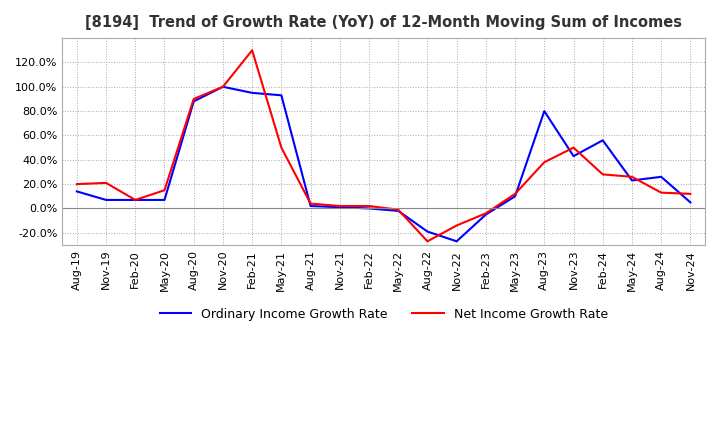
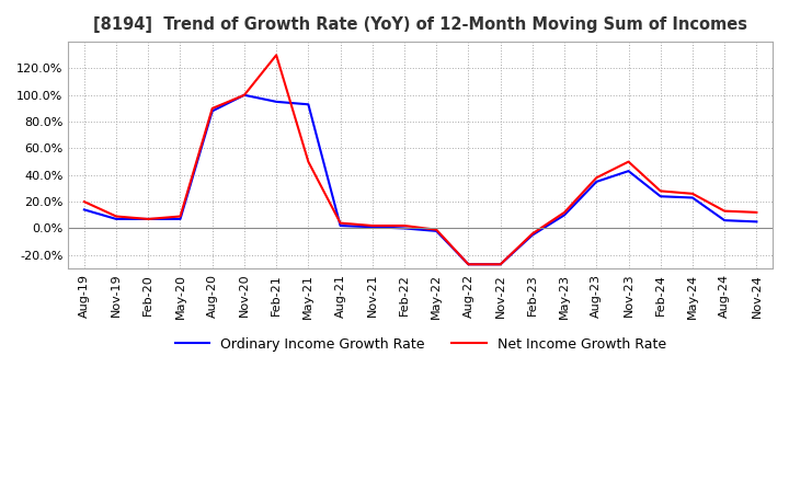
Net Income Growth Rate/Nov-19: 21% -> 9%
Net Income Growth Rate/May-20: 15% -> 9%
Ordinary Income Growth Rate/Aug-22: -19% -> -27%
Net Income Growth Rate/Nov-22: -14% -> -27%
Ordinary Income Growth Rate/Aug-23: 80% -> 35%
Ordinary Income Growth Rate/Feb-24: 56% -> 24%
Ordinary Income Growth Rate/Aug-24: 26% -> 6%
